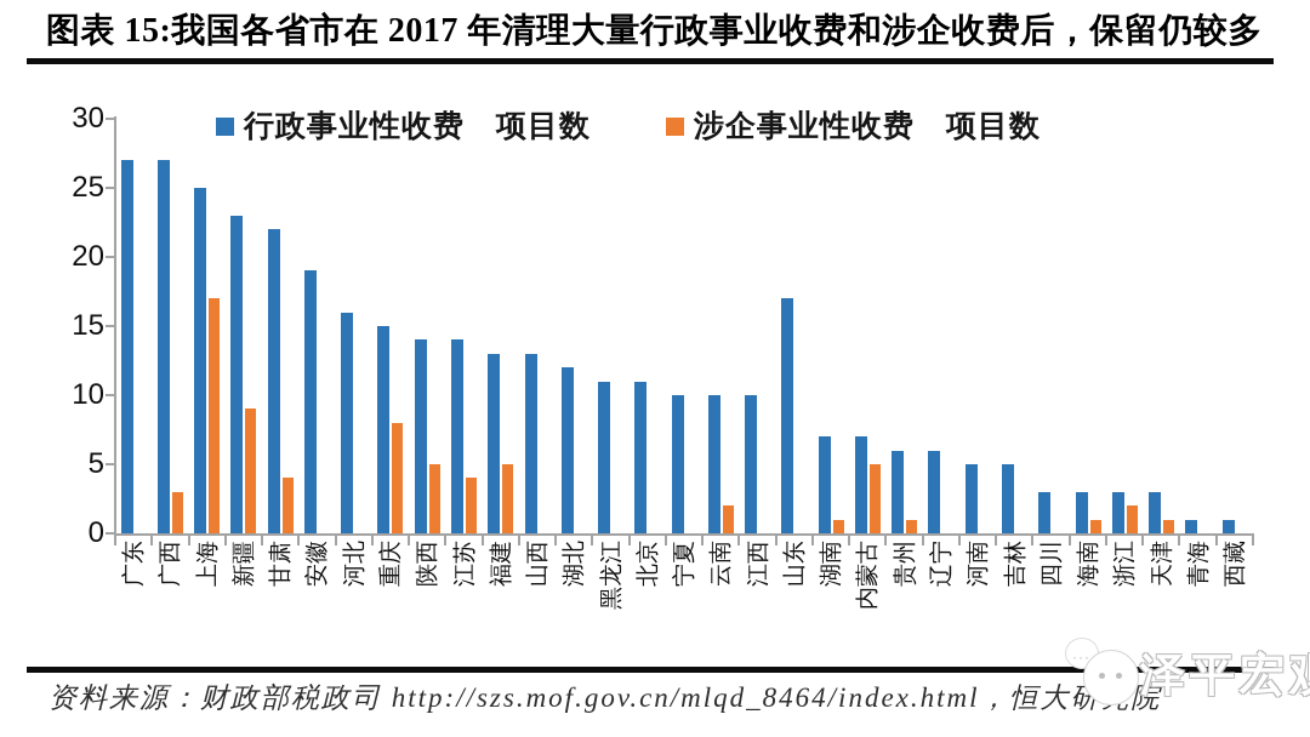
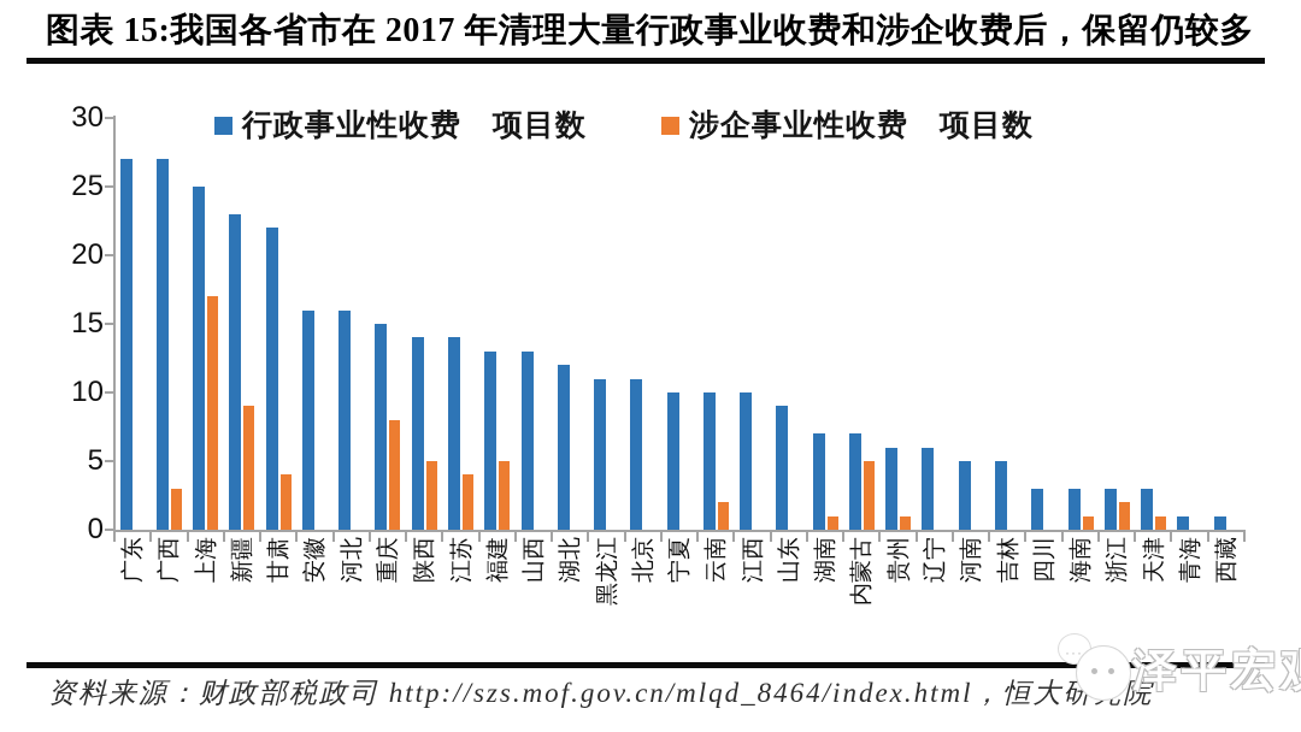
行政事业性收费 项目数/安徽: 19 -> 16
行政事业性收费 项目数/山东: 17 -> 9
